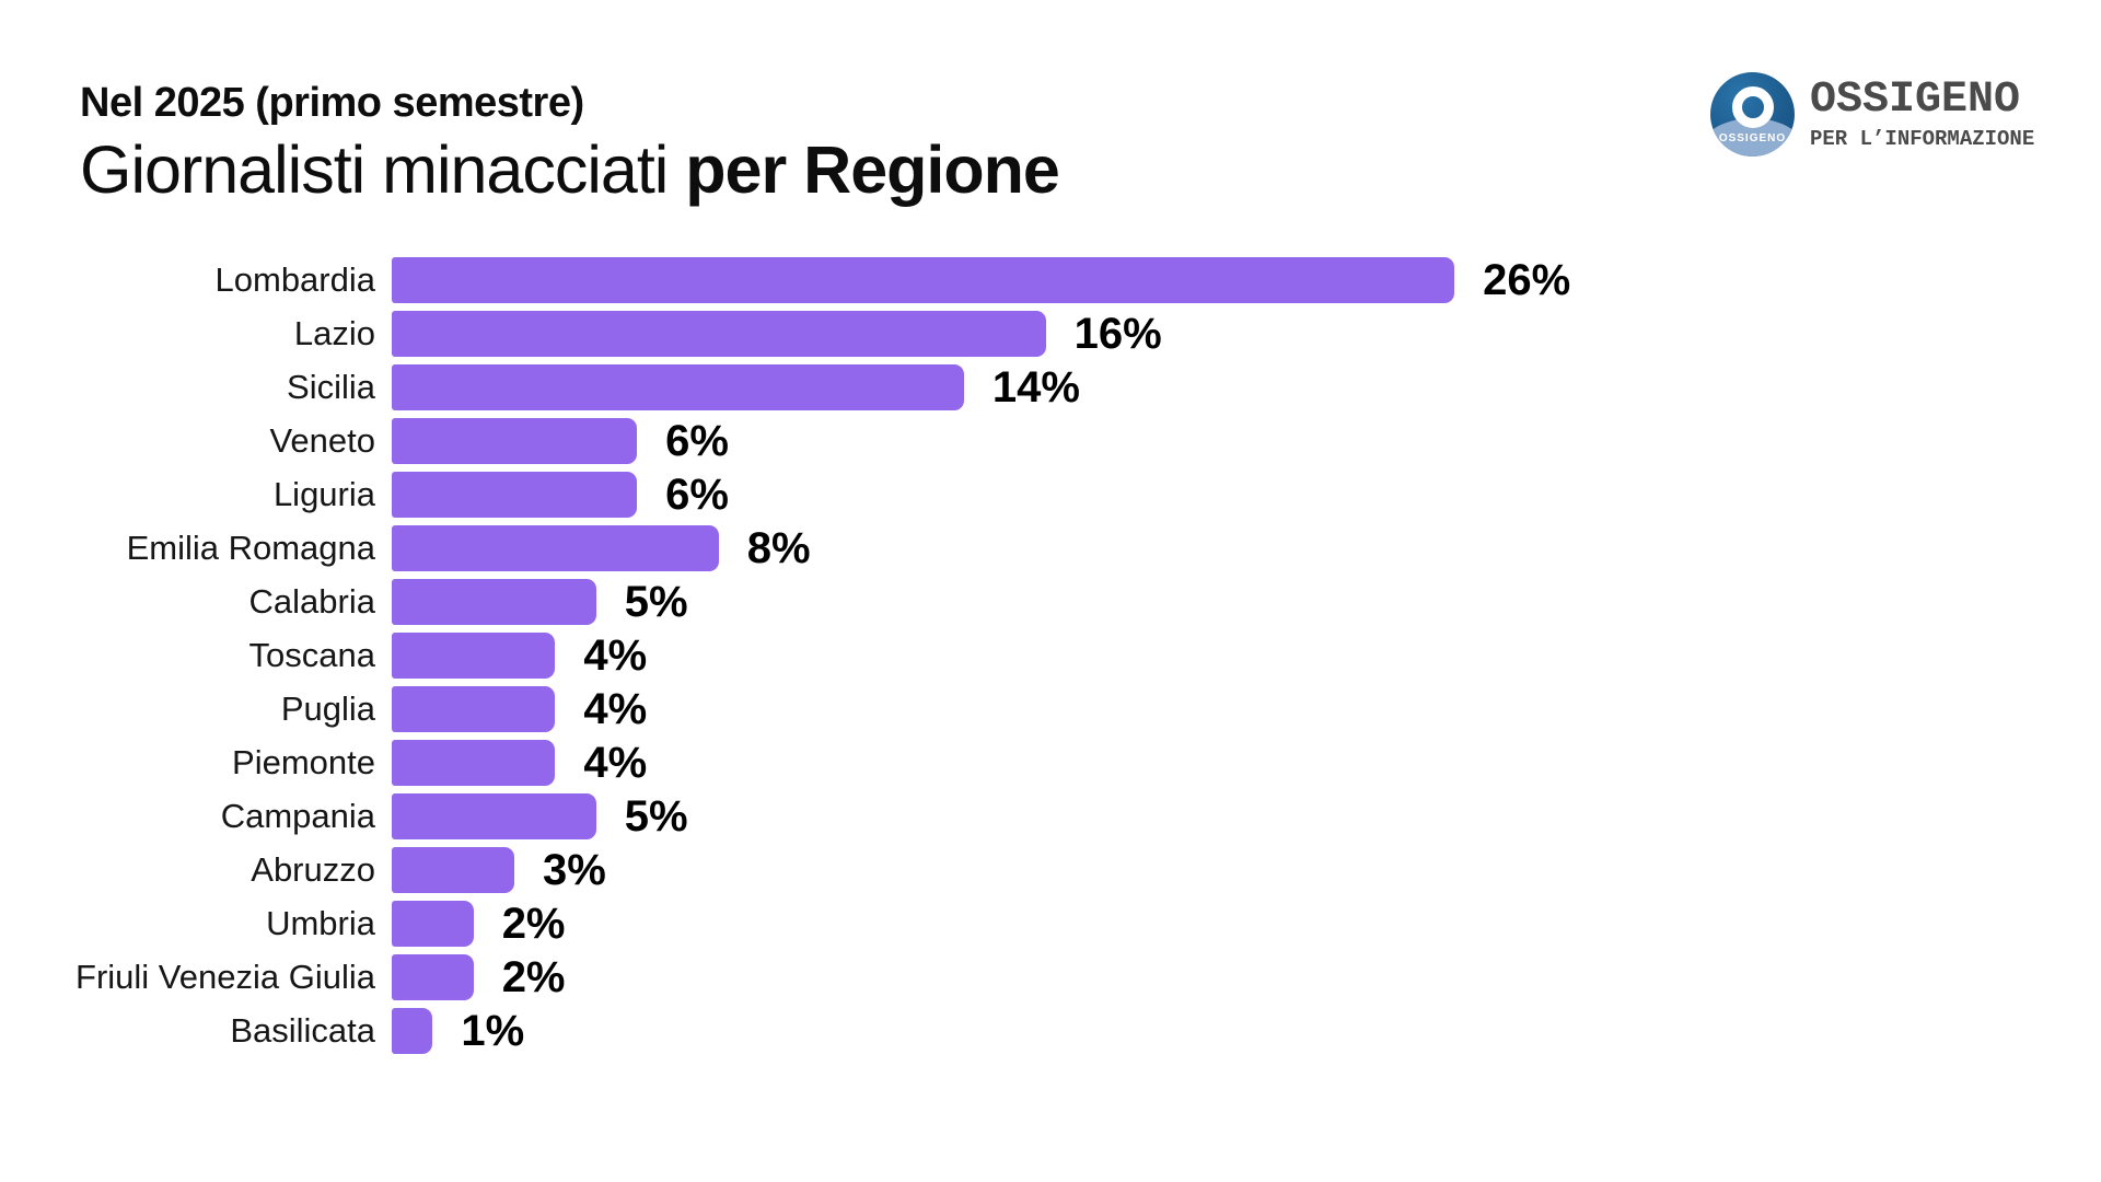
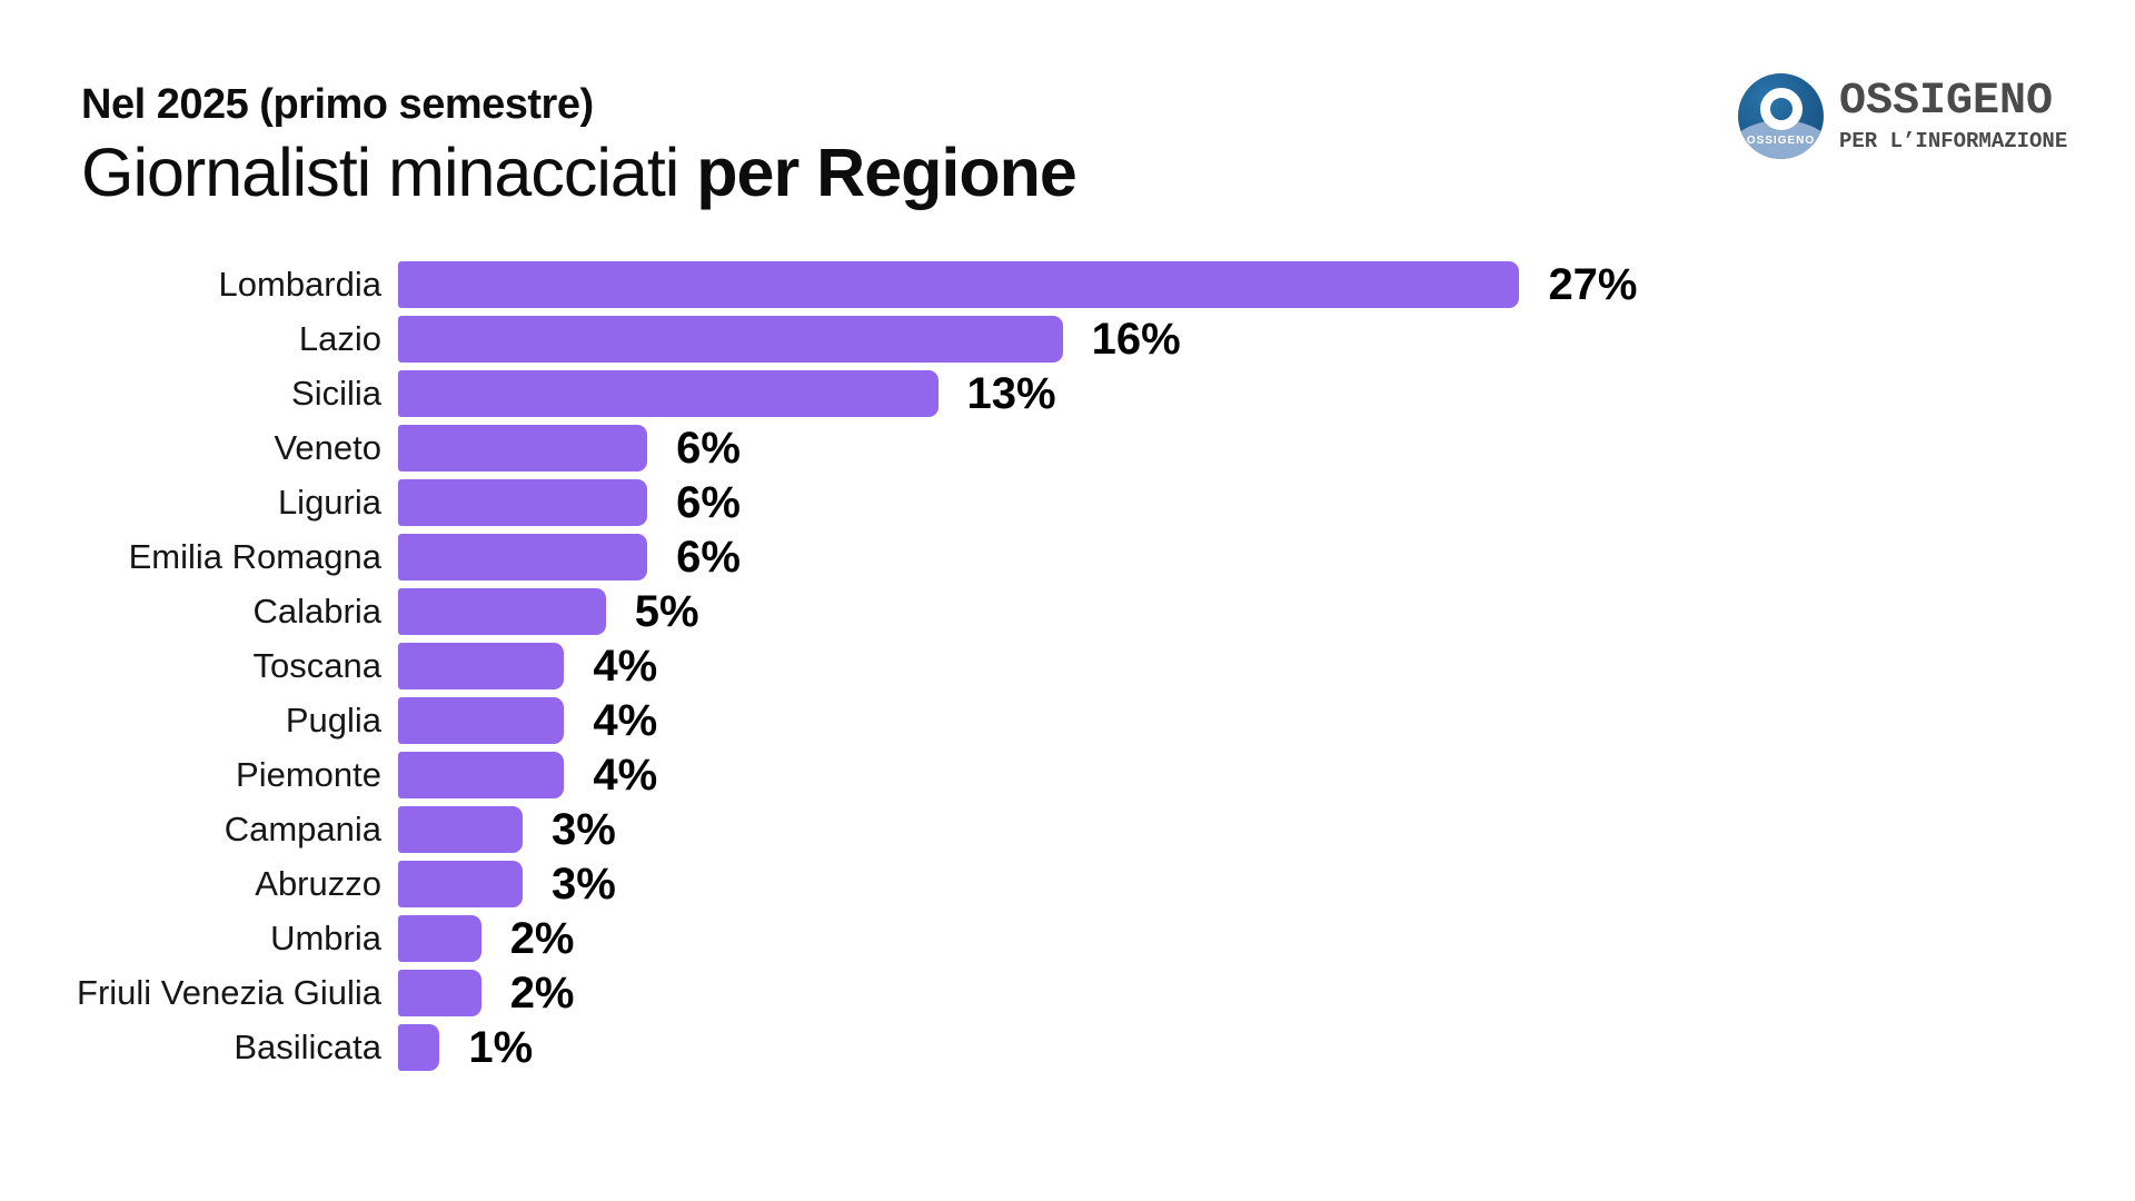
Lombardia: 26% -> 27%
Sicilia: 14% -> 13%
Emilia Romagna: 8% -> 6%
Campania: 5% -> 3%
